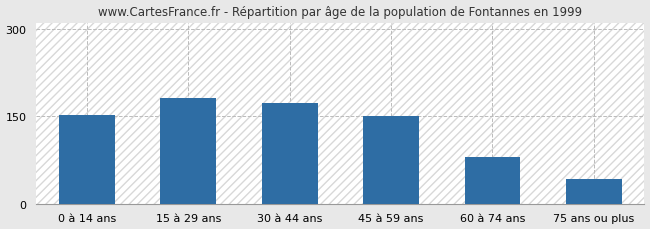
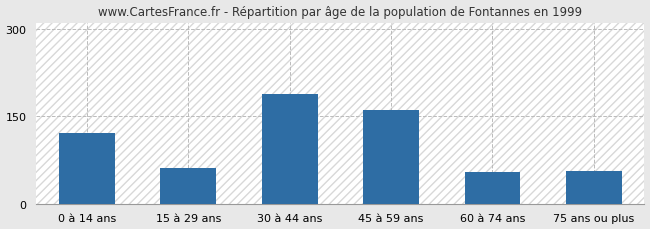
0 à 14 ans: 152 -> 122
15 à 29 ans: 182 -> 62
30 à 44 ans: 172 -> 188
45 à 59 ans: 150 -> 160
60 à 74 ans: 80 -> 54
75 ans ou plus: 42 -> 56
